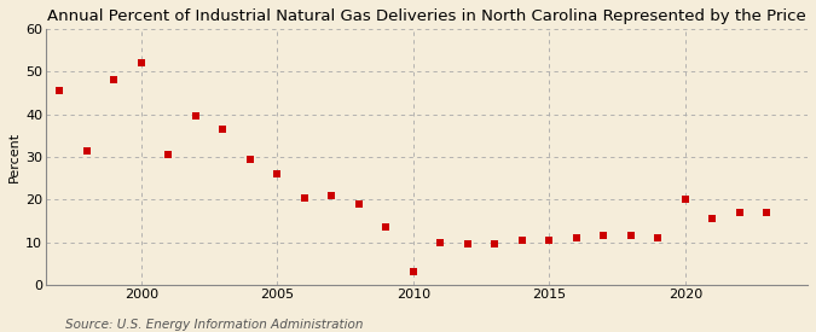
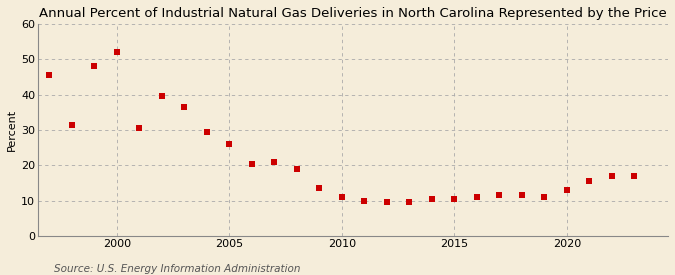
2010: 3.0 -> 11.0
2020: 20.0 -> 13.0
